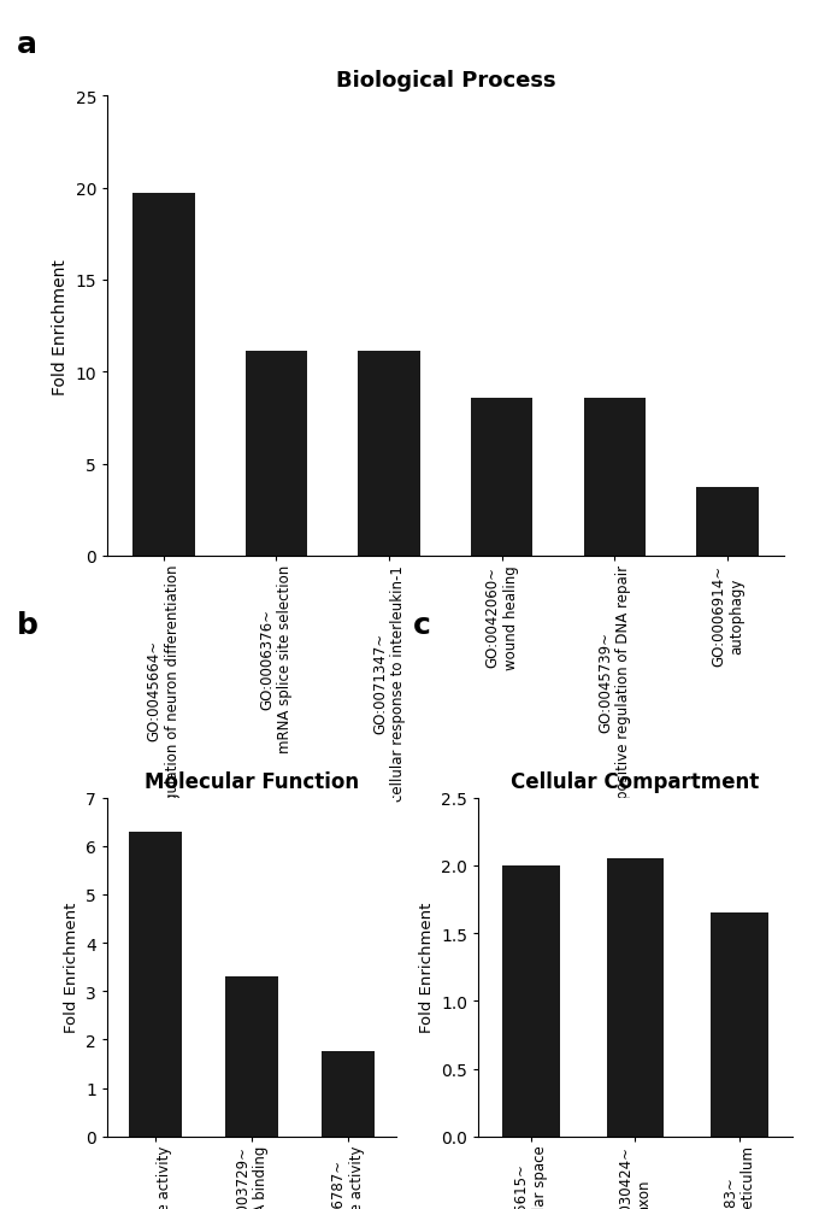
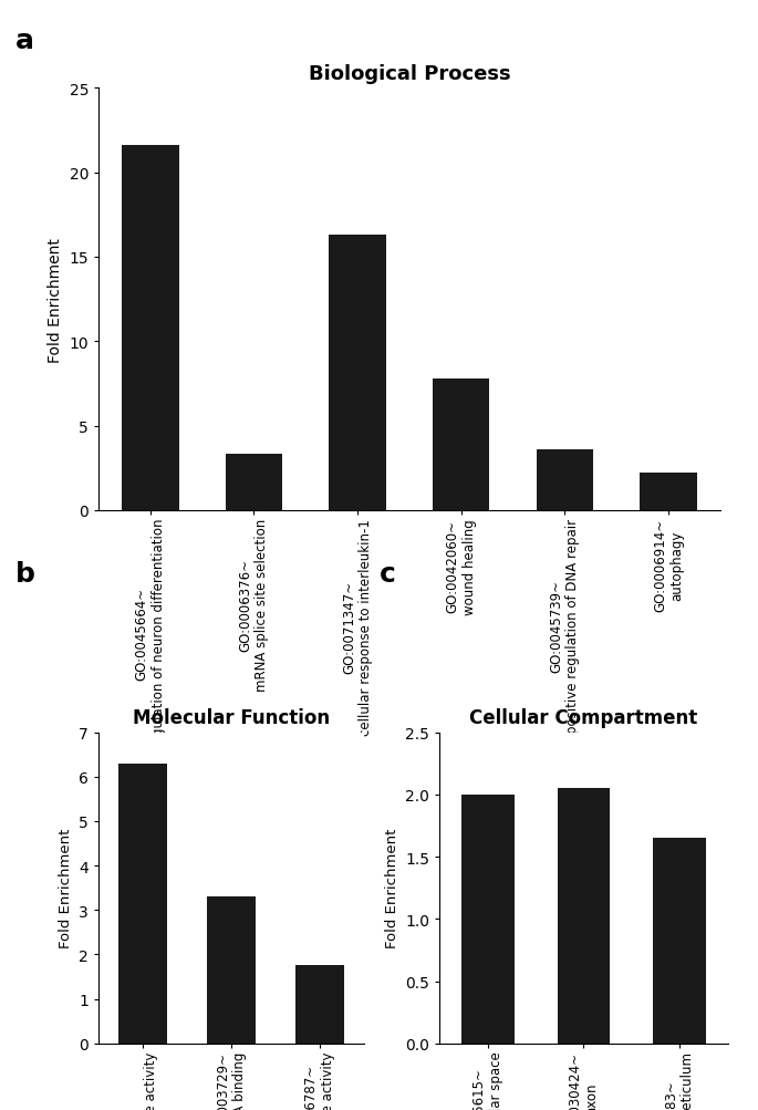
Biological Process/GO:0045664~ regulation of neuron differentiation: 19.7 -> 21.6
Biological Process/GO:0006376~ mRNA splice site selection: 11.1 -> 3.3
Biological Process/GO:0071347~ cellular response to interleukin-1: 11.1 -> 16.3
Biological Process/GO:0042060~ wound healing: 8.6 -> 7.8
Biological Process/GO:0045739~ positive regulation of DNA repair: 8.6 -> 3.6
Biological Process/GO:0006914~ autophagy: 3.7 -> 2.2
